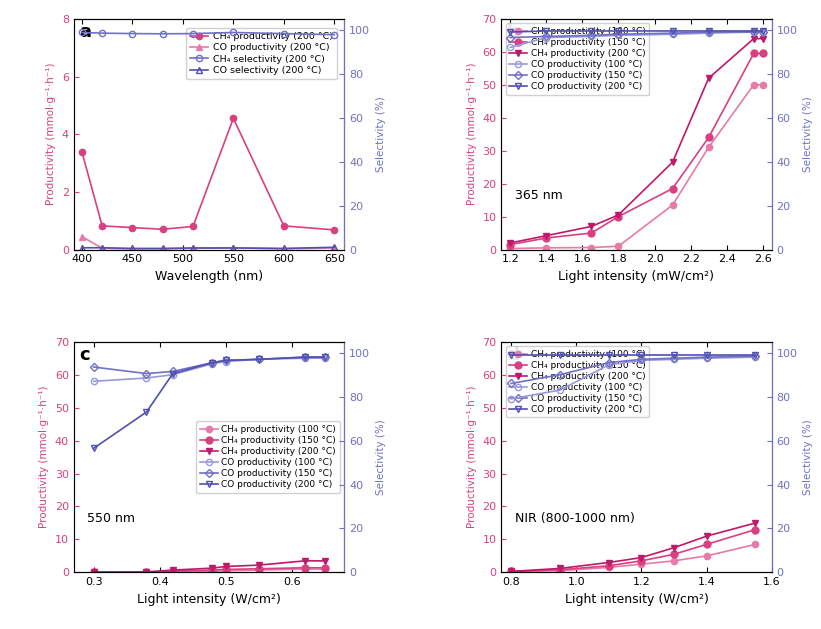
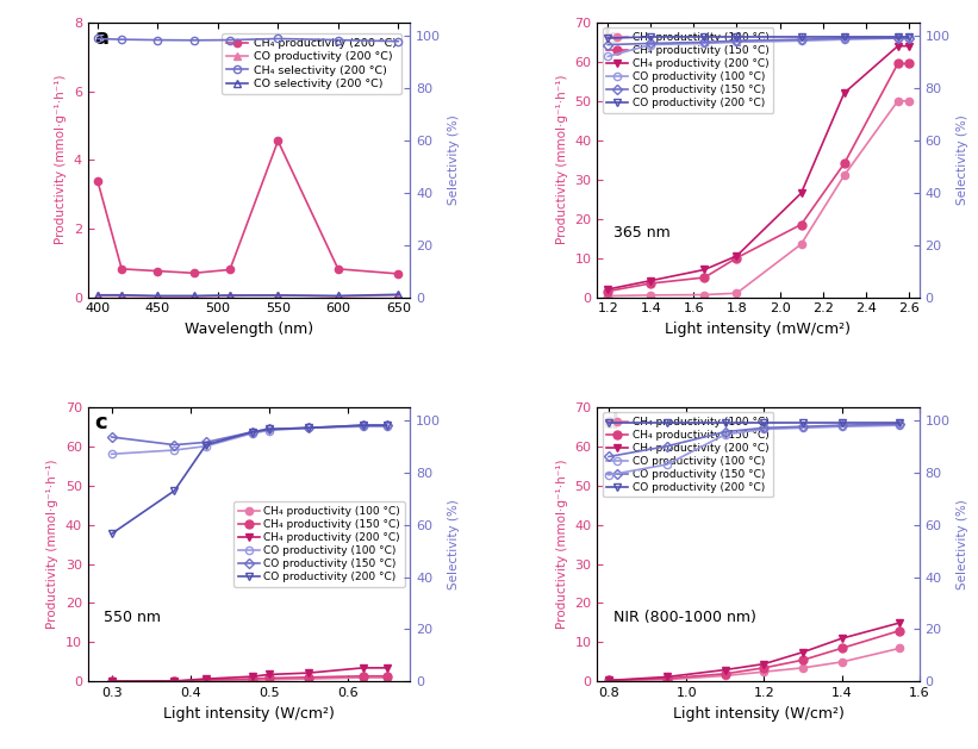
CO productivity (200 °C)/400: 0.45 -> 0.04
